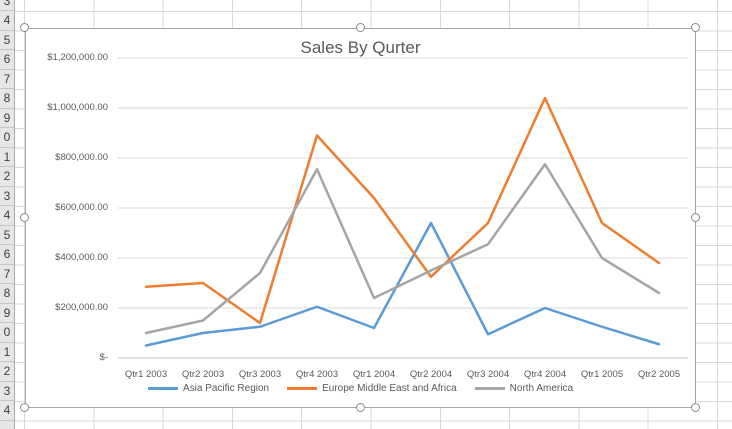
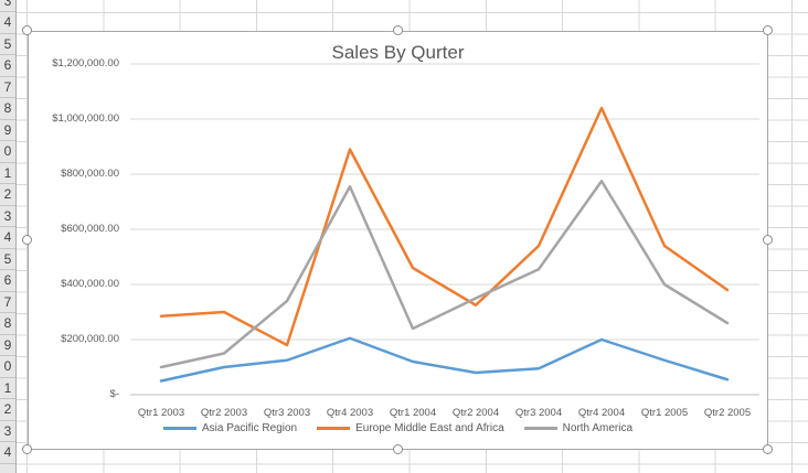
Europe Middle East and Africa/Qtr3 2003: $140000 -> $180000
Europe Middle East and Africa/Qtr1 2004: $640000 -> $460000
Asia Pacific Region/Qtr2 2004: $540000 -> $80000
